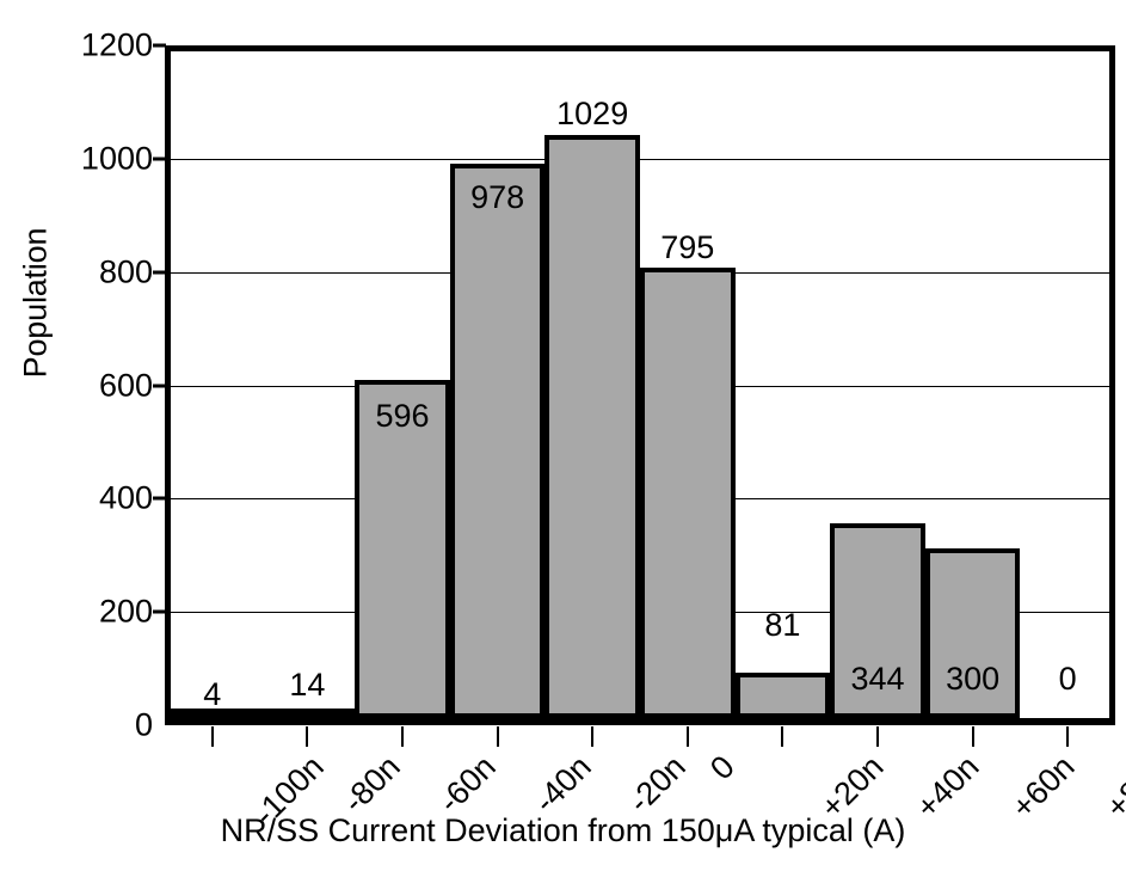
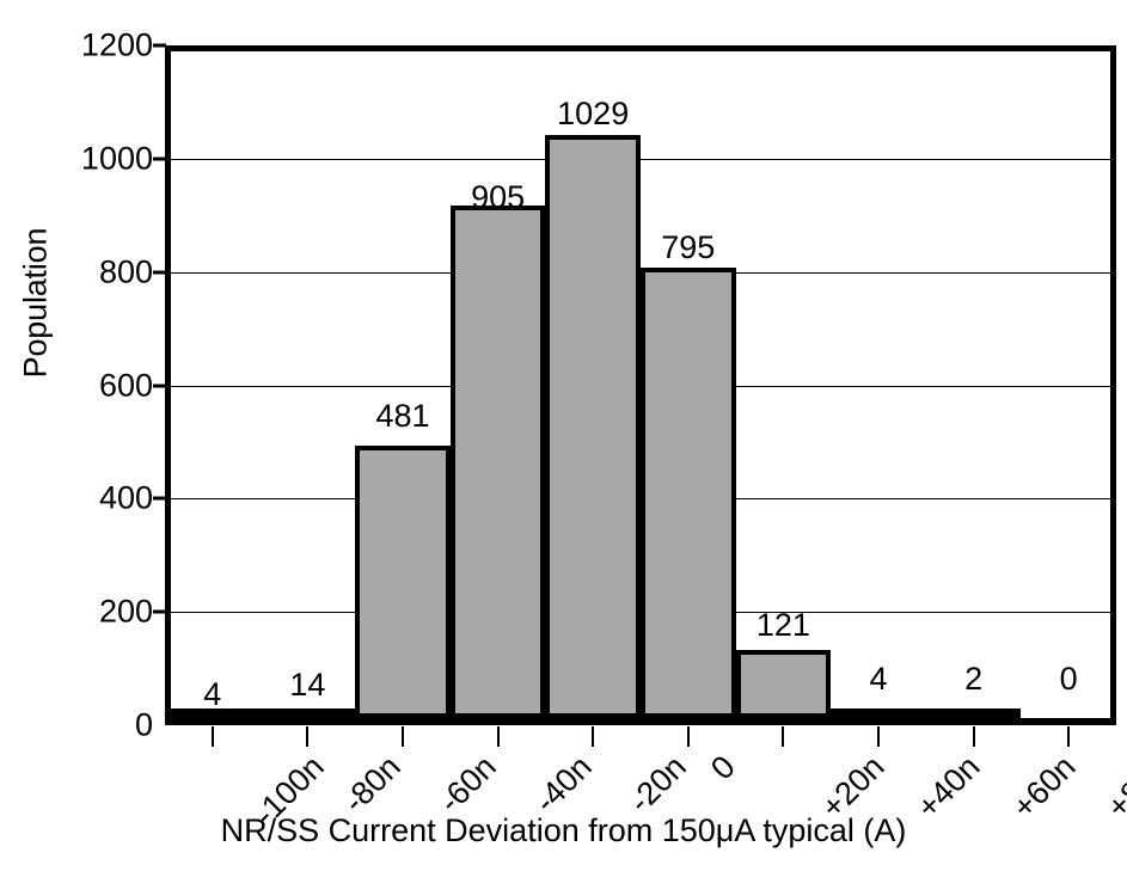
-60n: 596 -> 481
-40n: 978 -> 905
+20n: 81 -> 121
+40n: 344 -> 4
+60n: 300 -> 2
